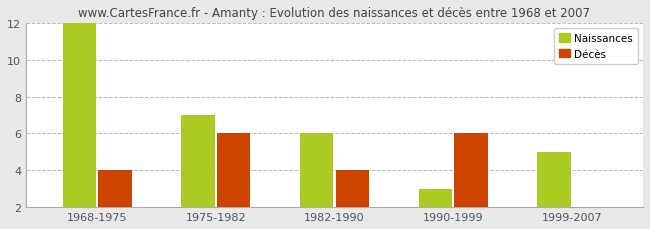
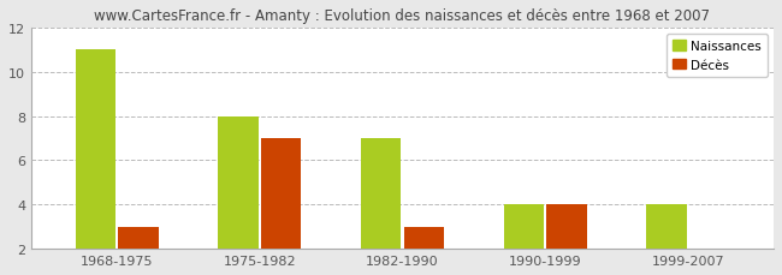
Naissances/1968-1975: 12 -> 11
Décès/1968-1975: 4 -> 3
Naissances/1975-1982: 7 -> 8
Décès/1975-1982: 6 -> 7
Naissances/1982-1990: 6 -> 7
Décès/1982-1990: 4 -> 3
Naissances/1990-1999: 3 -> 4
Décès/1990-1999: 6 -> 4
Naissances/1999-2007: 5 -> 4
